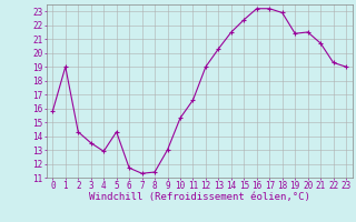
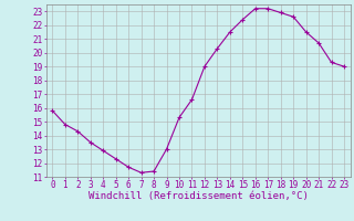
1: 19.0 -> 14.8
5: 14.3 -> 12.3
19: 21.4 -> 22.6
